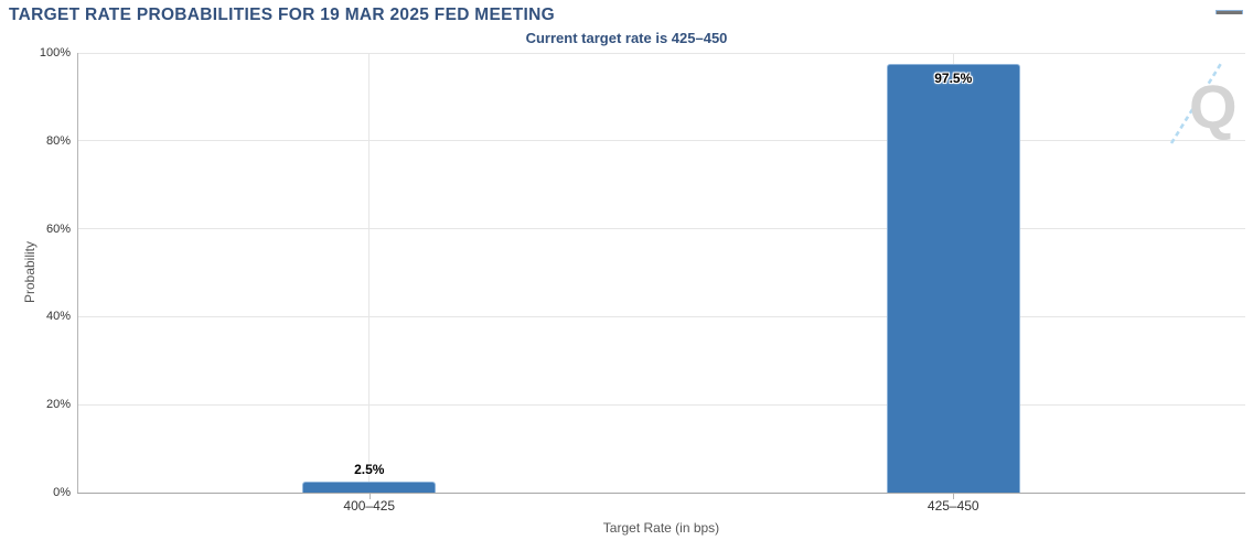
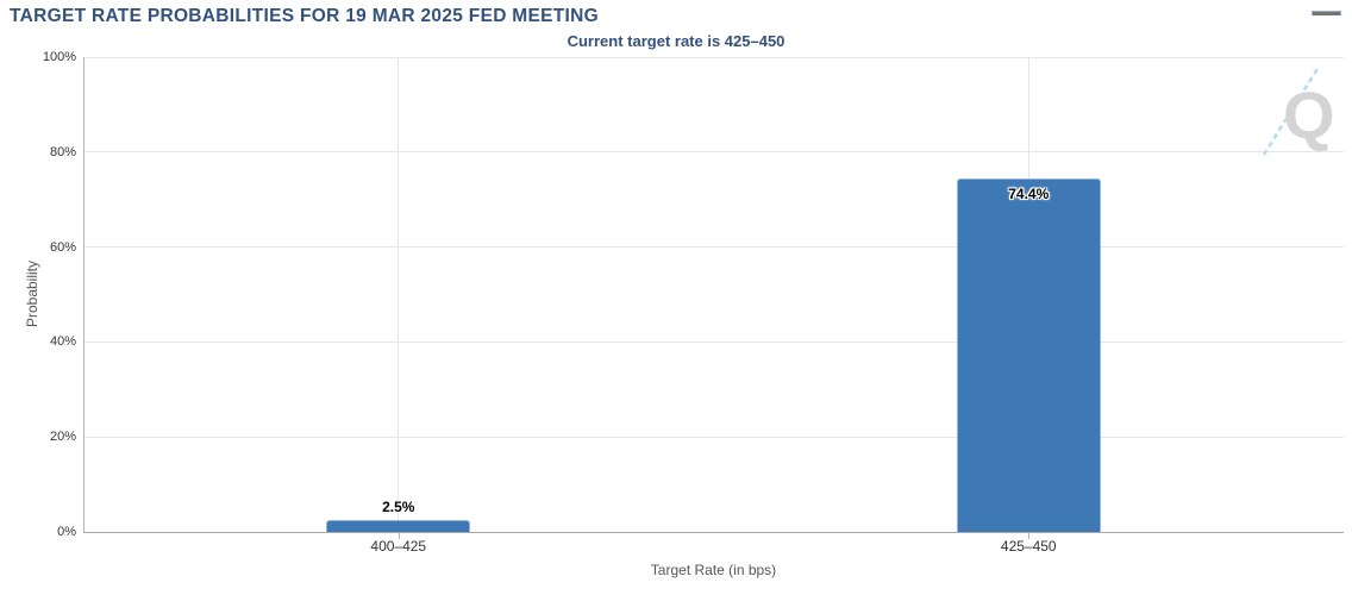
425–450: 97.5% -> 74.4%
